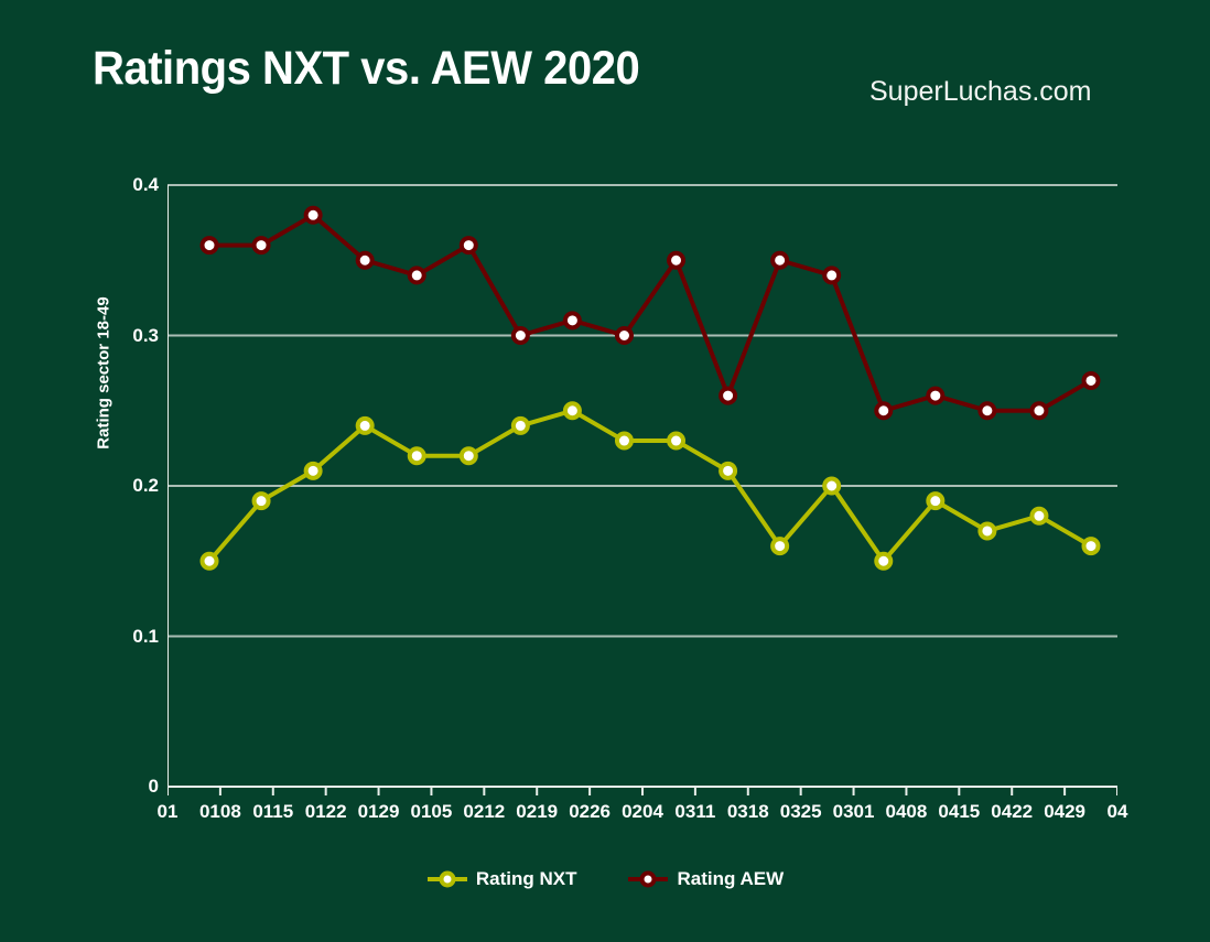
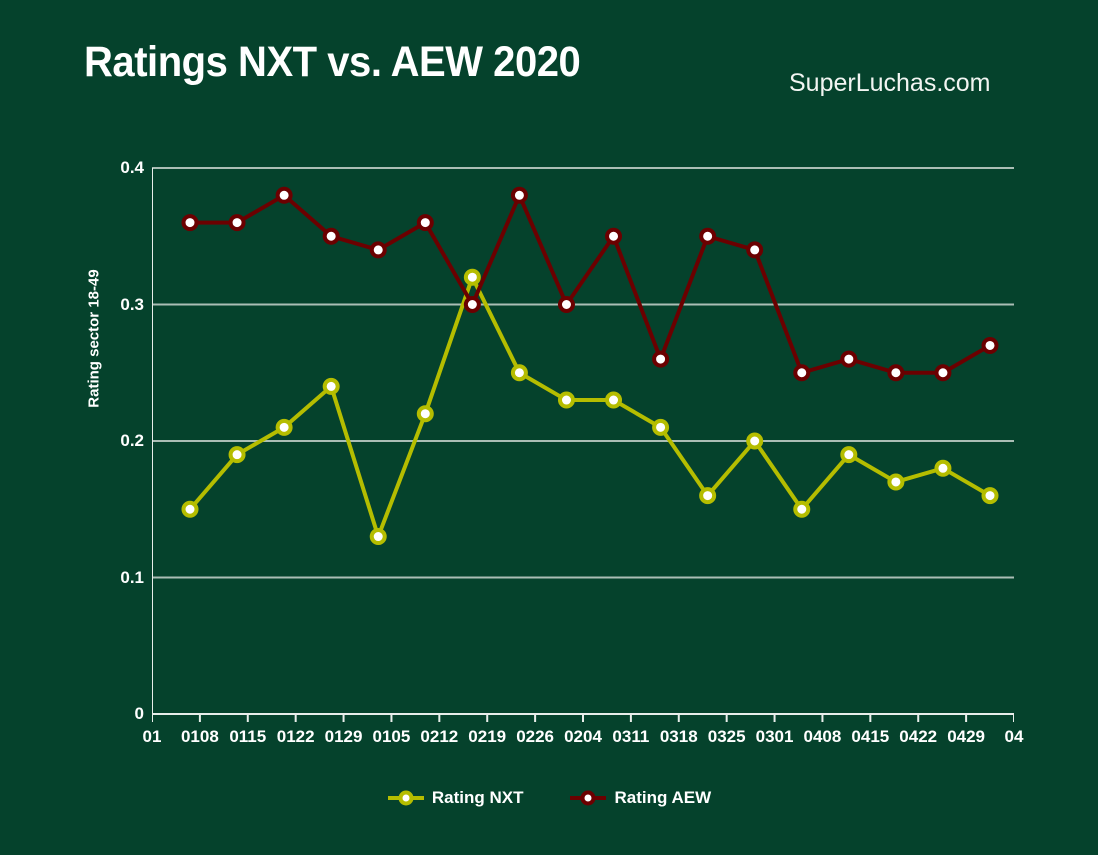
Rating NXT/0129: 0.22 -> 0.13
Rating NXT/0212: 0.24 -> 0.32
Rating AEW/0219: 0.31 -> 0.38
